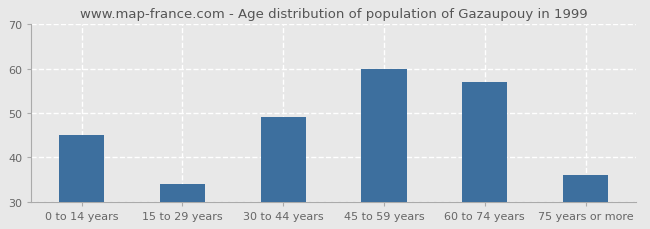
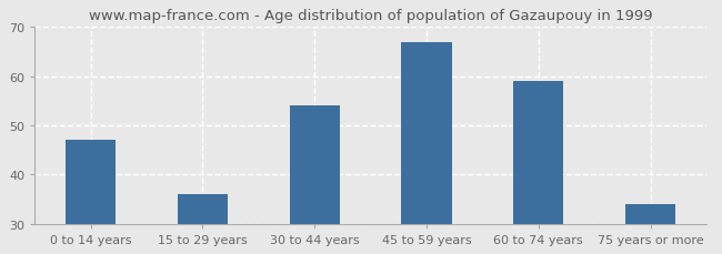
0 to 14 years: 45 -> 47
15 to 29 years: 34 -> 36
30 to 44 years: 49 -> 54
45 to 59 years: 60 -> 67
60 to 74 years: 57 -> 59
75 years or more: 36 -> 34
